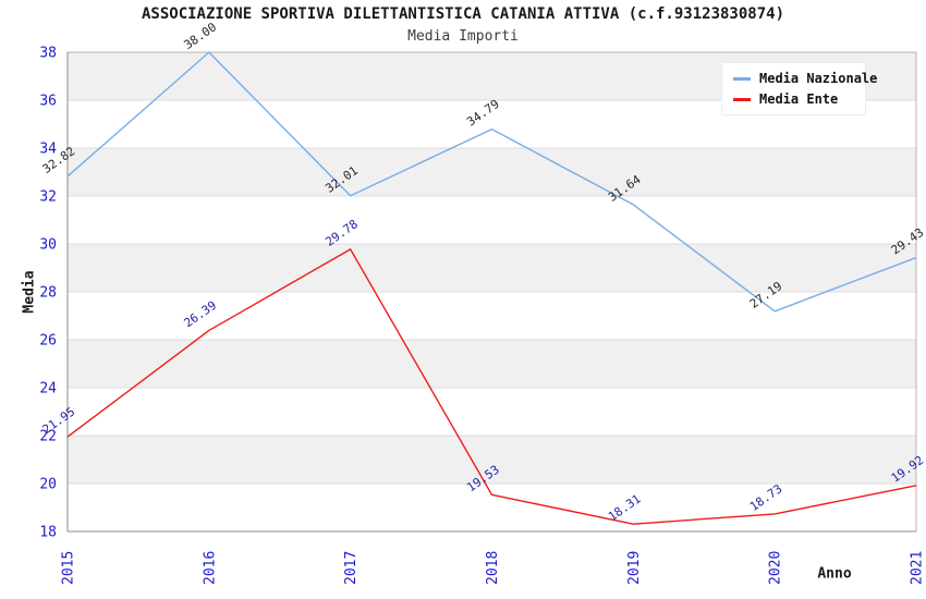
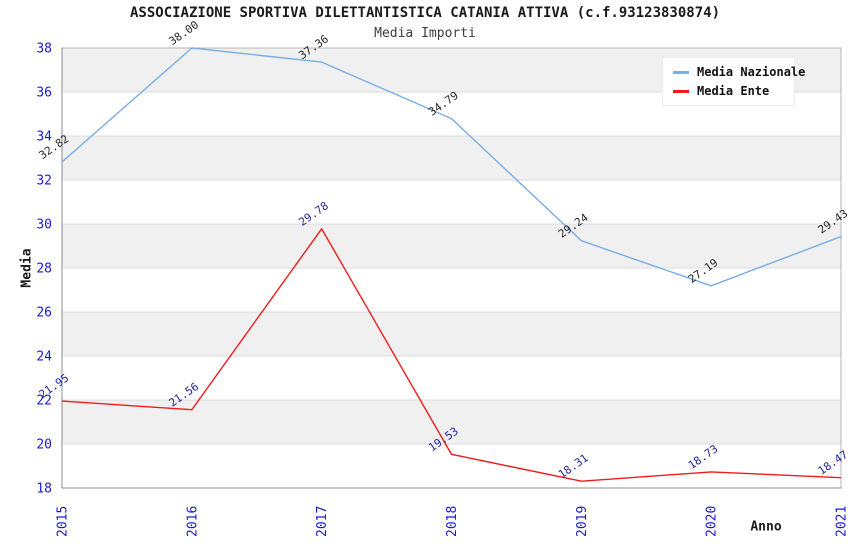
Media Ente/2016: 26.39 -> 21.56
Media Nazionale/2017: 32.01 -> 37.36
Media Nazionale/2019: 31.64 -> 29.24
Media Ente/2021: 19.92 -> 18.47
